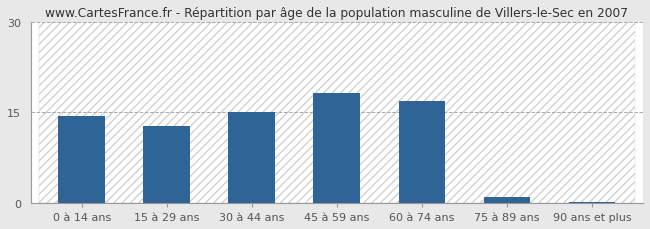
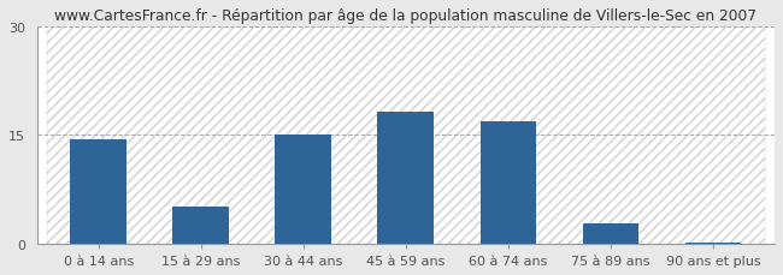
15 à 29 ans: 12.7 -> 5.2
75 à 89 ans: 1.0 -> 2.8
